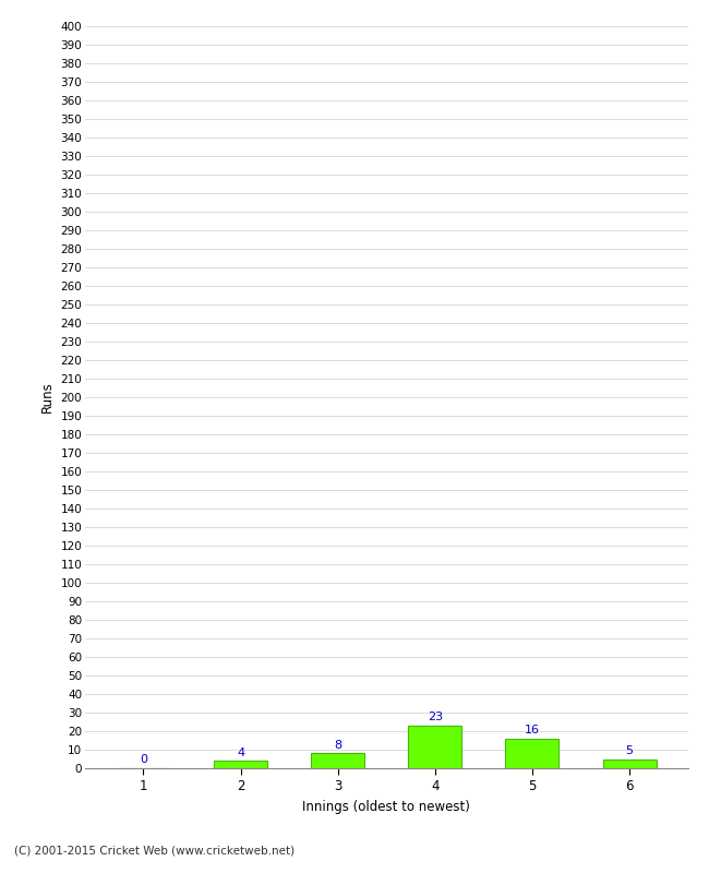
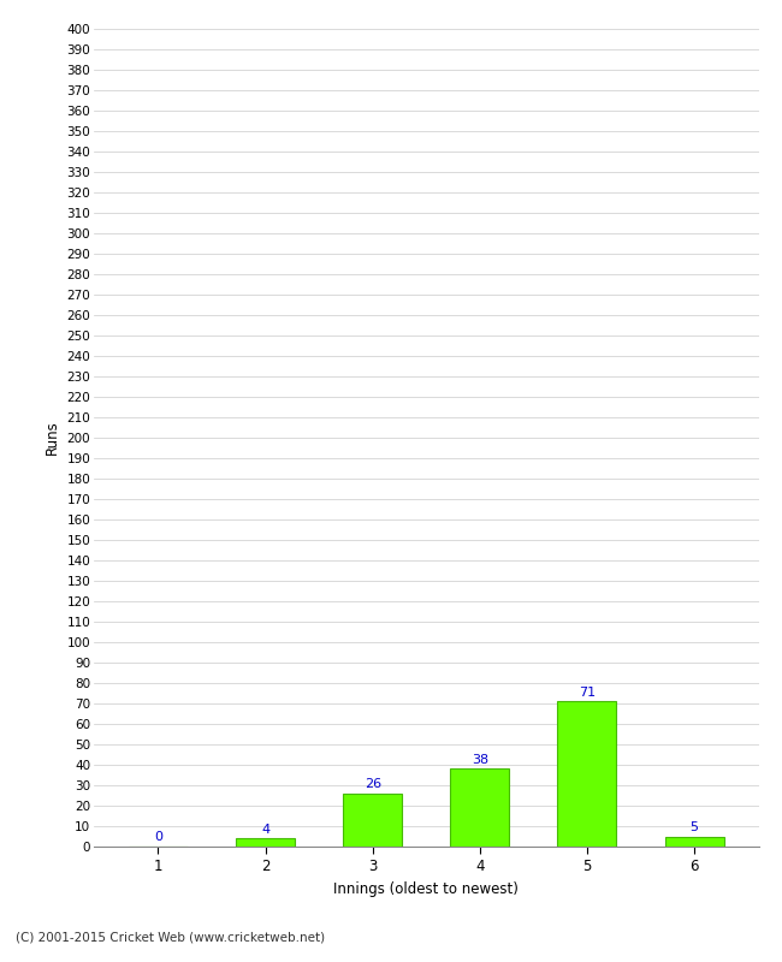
3: 8 -> 26
4: 23 -> 38
5: 16 -> 71
